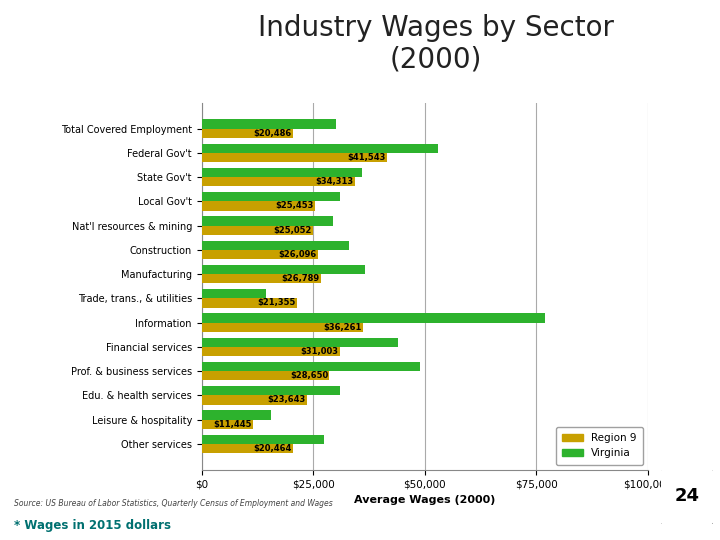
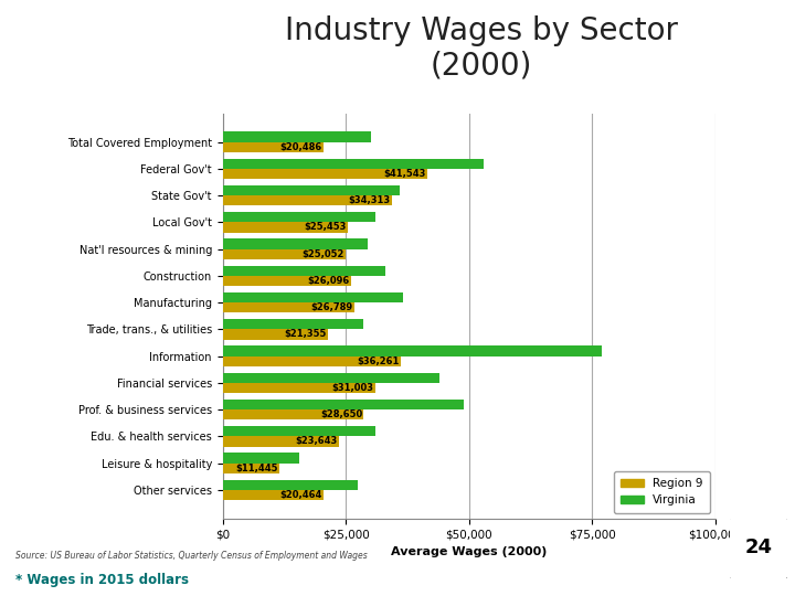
Virginia/Trade, trans., & utilities: $14,500 -> $28,500
